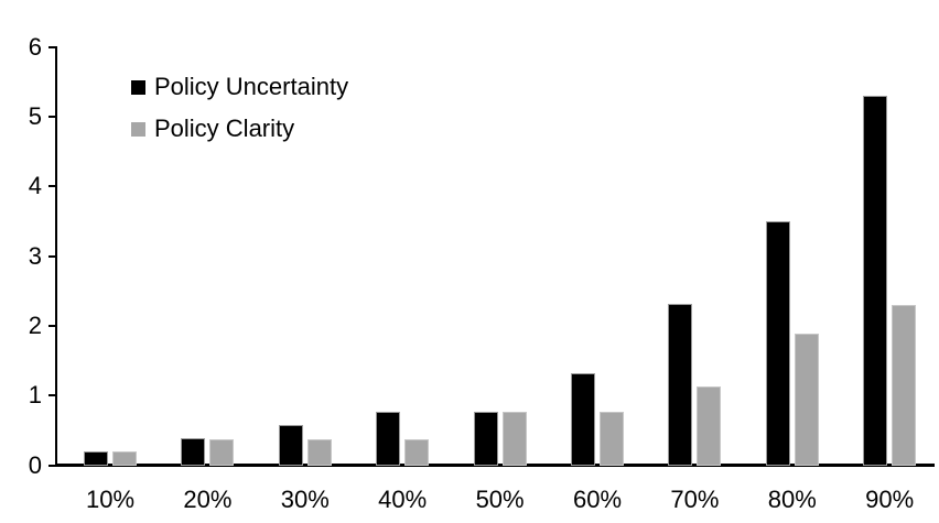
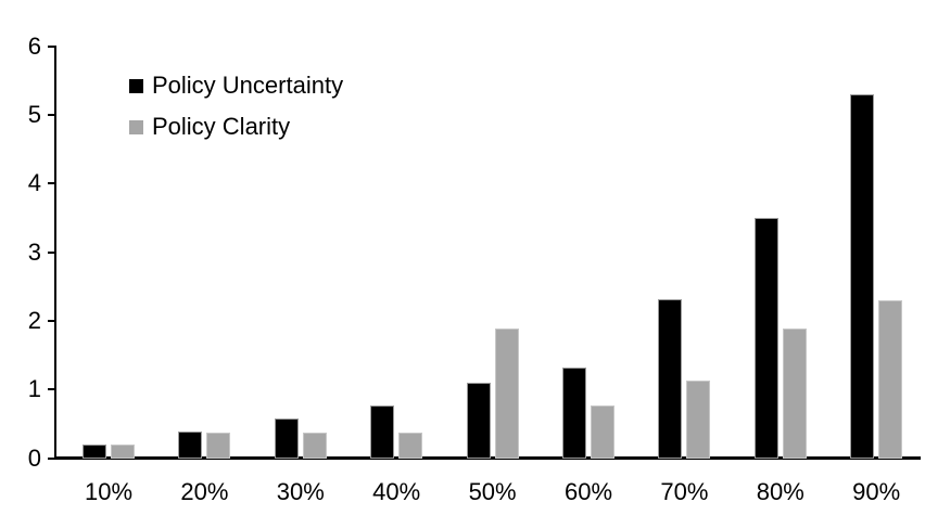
Policy Uncertainty/50%: 0.8 -> 1.1
Policy Clarity/50%: 0.8 -> 1.9
